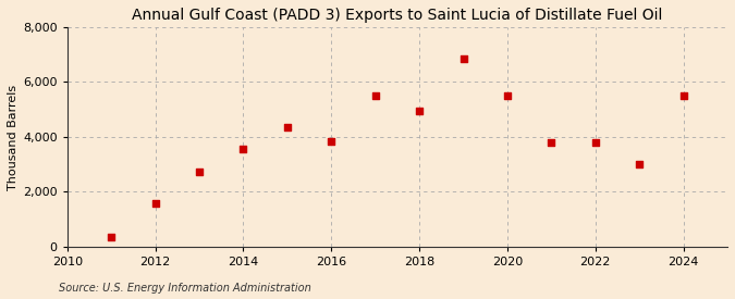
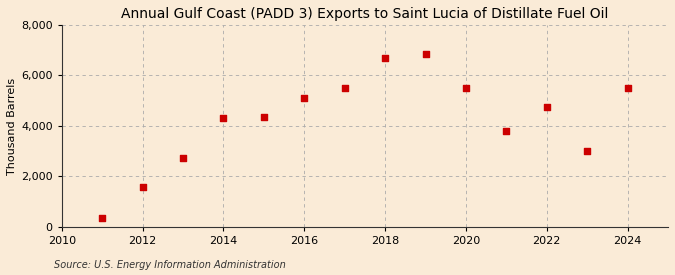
2014: 3,550 -> 4,300
2016: 3,850 -> 5,100
2018: 4,950 -> 6,700
2022: 3,800 -> 4,750
